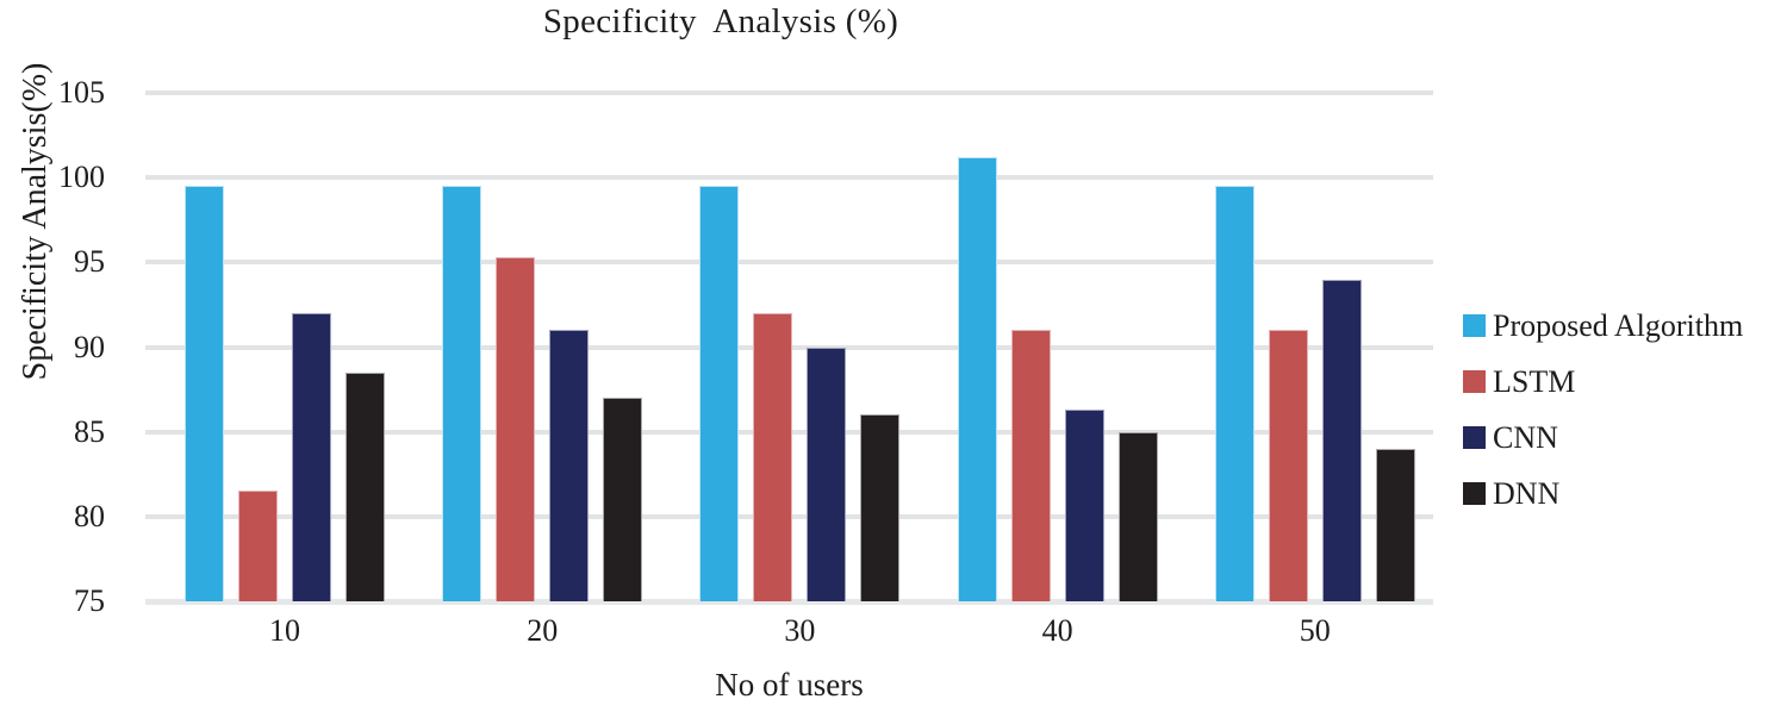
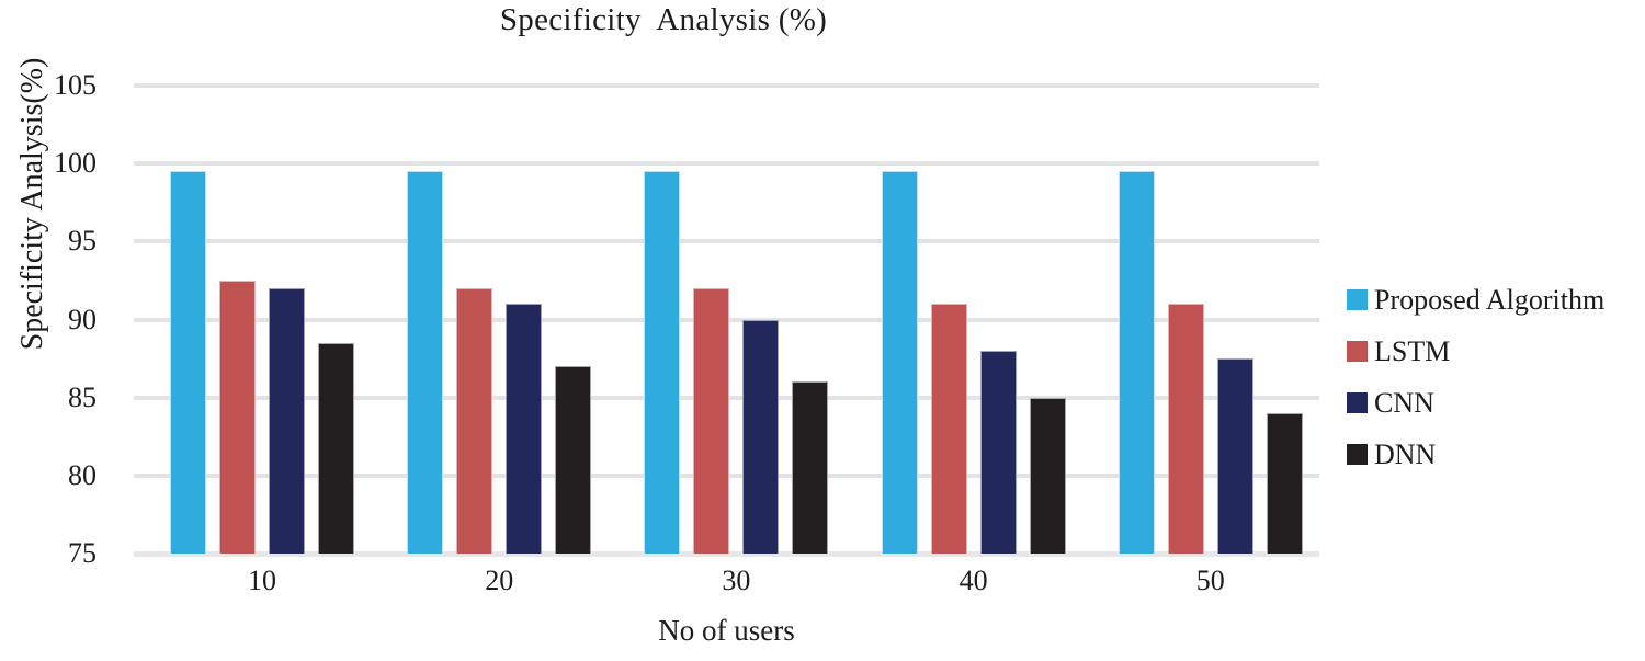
LSTM/10: 81.5 -> 92.5
LSTM/20: 95.3 -> 92.0
Proposed Algorithm/40: 101.2 -> 99.5
CNN/40: 86.3 -> 88.0
CNN/50: 94.0 -> 87.5
